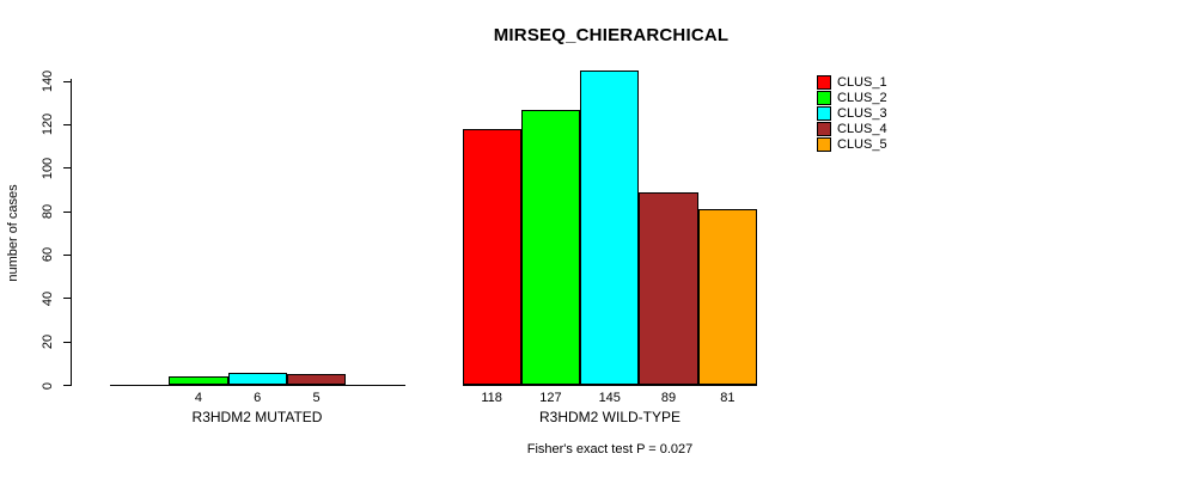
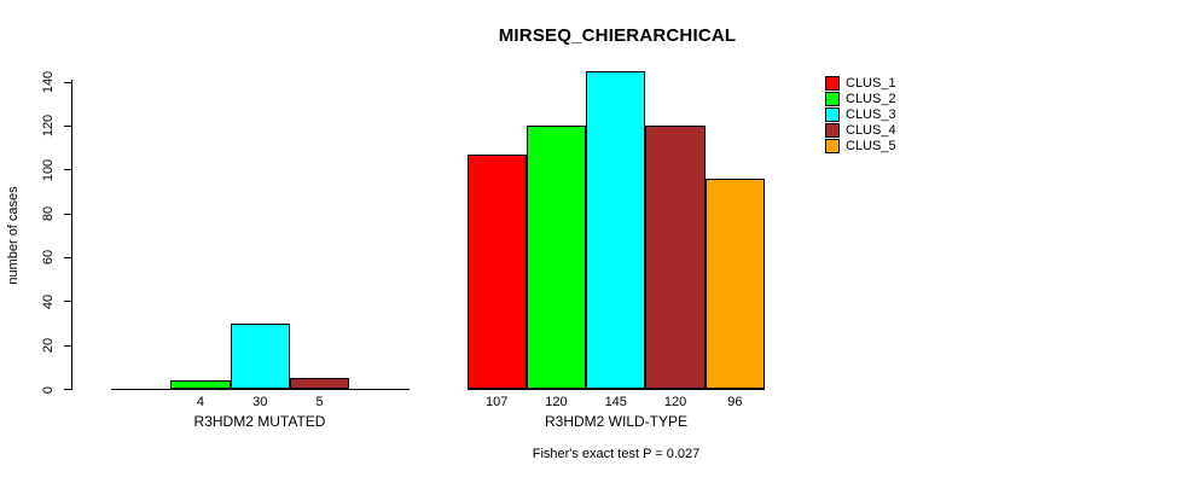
CLUS_3/R3HDM2 MUTATED: 6 -> 30
CLUS_1/R3HDM2 WILD-TYPE: 118 -> 107
CLUS_2/R3HDM2 WILD-TYPE: 127 -> 120
CLUS_4/R3HDM2 WILD-TYPE: 89 -> 120
CLUS_5/R3HDM2 WILD-TYPE: 81 -> 96
